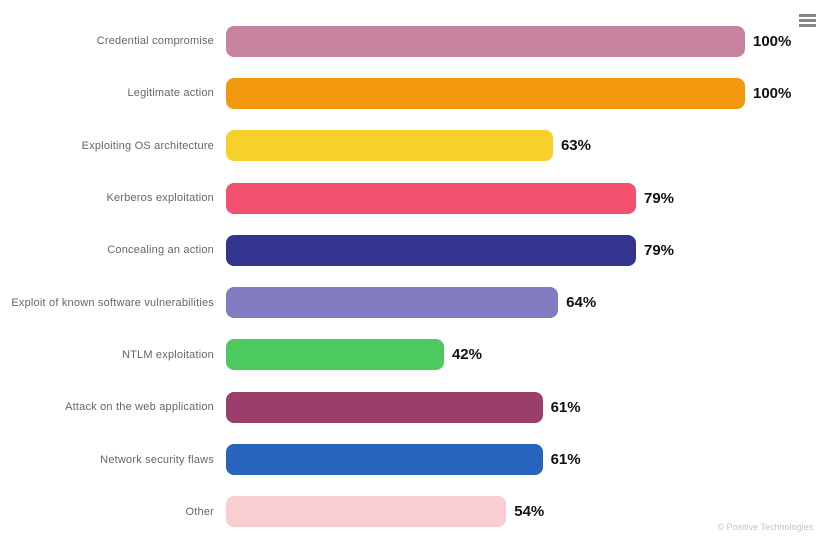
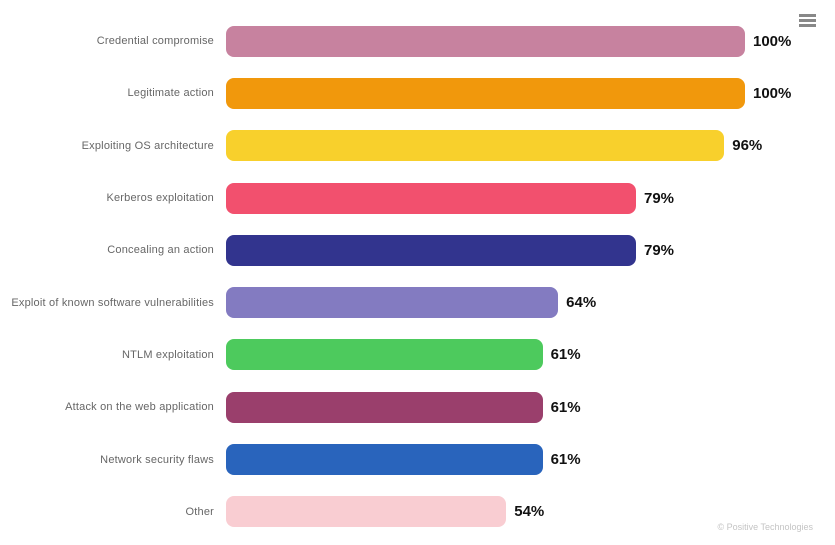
Exploiting OS architecture: 63% -> 96%
NTLM exploitation: 42% -> 61%
